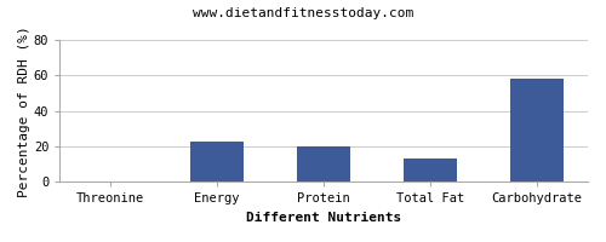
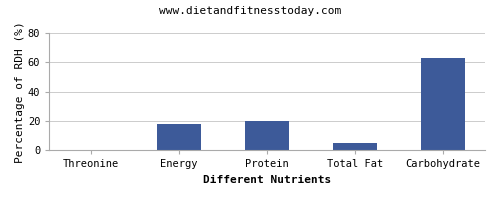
Energy: 23 -> 18
Total Fat: 13 -> 5
Carbohydrate: 58 -> 63
